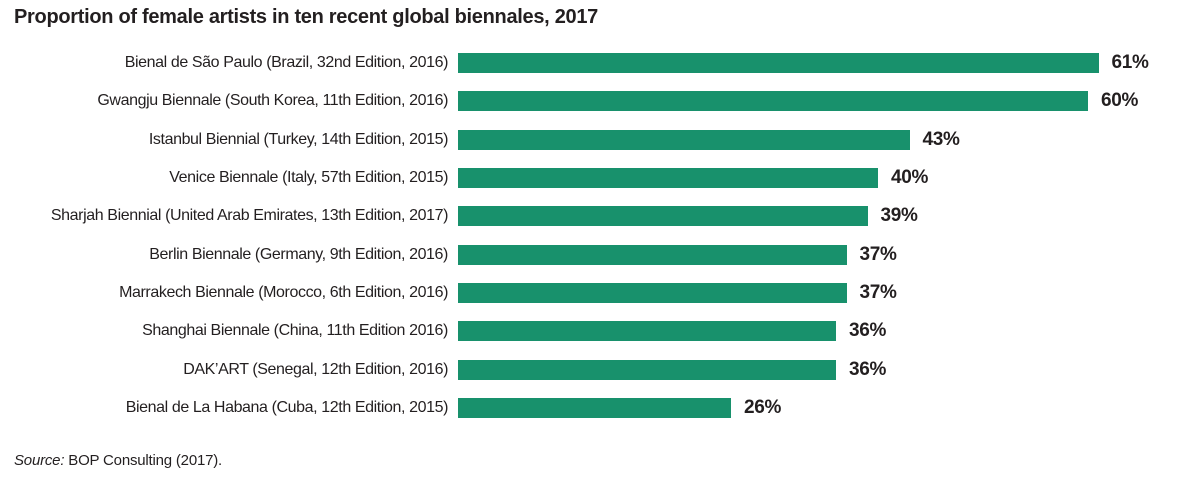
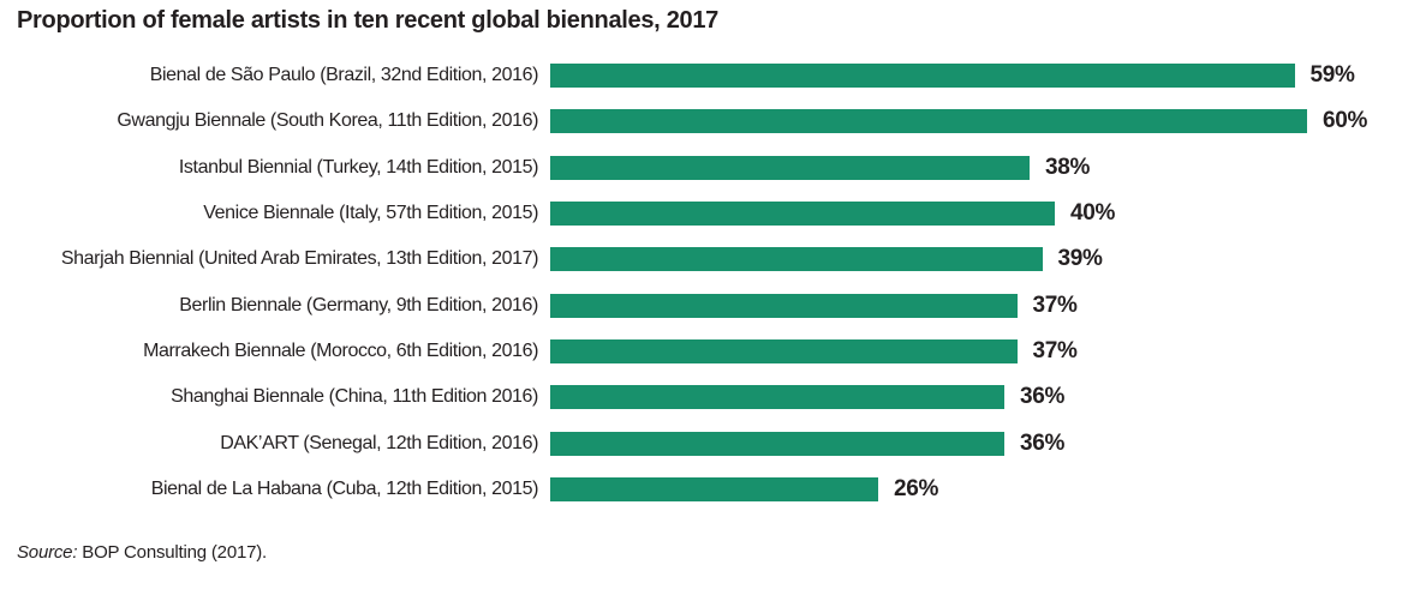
Bienal de São Paulo (Brazil, 32nd Edition, 2016): 61% -> 59%
Istanbul Biennial (Turkey, 14th Edition, 2015): 43% -> 38%
